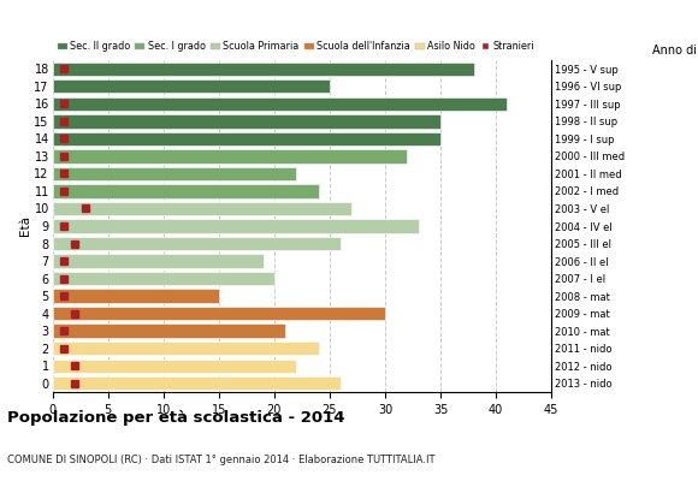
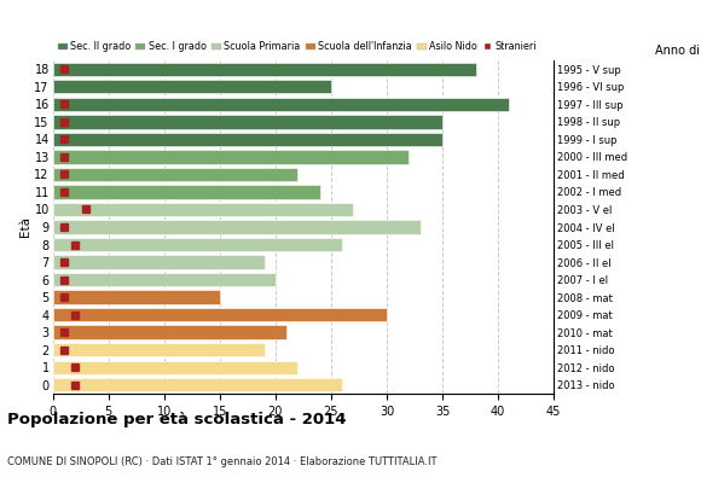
2: 24 -> 19
